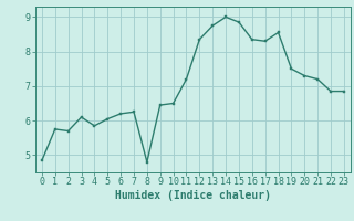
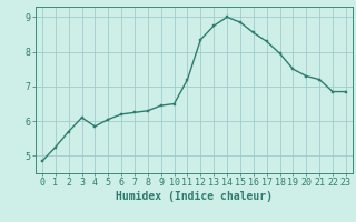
1: 5.75 -> 5.25
8: 4.80 -> 6.30
16: 8.35 -> 8.55
18: 8.55 -> 7.95
